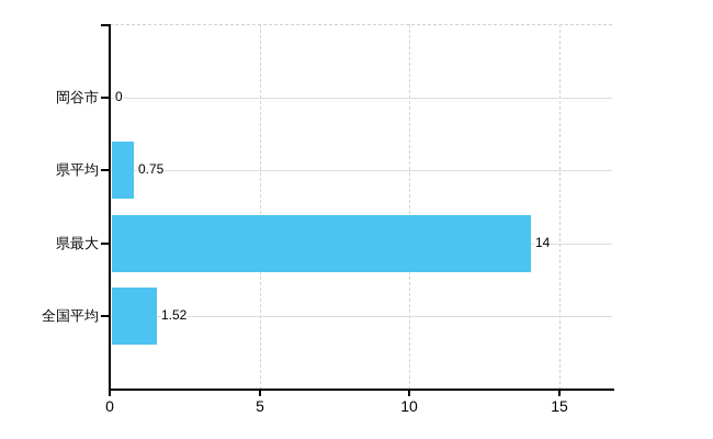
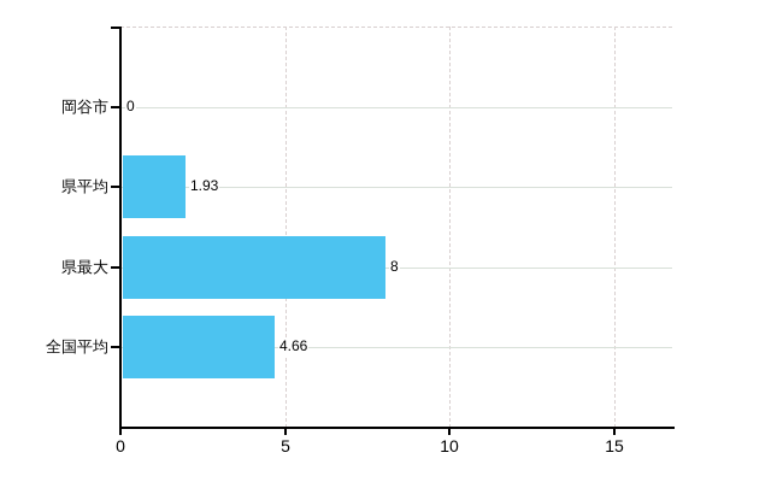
県平均: 0.75 -> 1.93
県最大: 14 -> 8
全国平均: 1.52 -> 4.66
